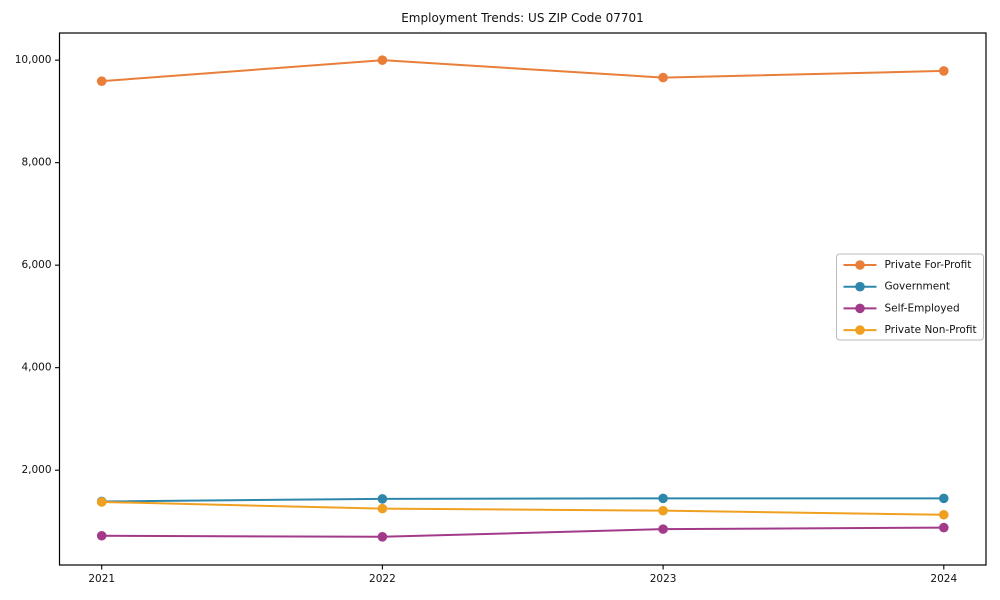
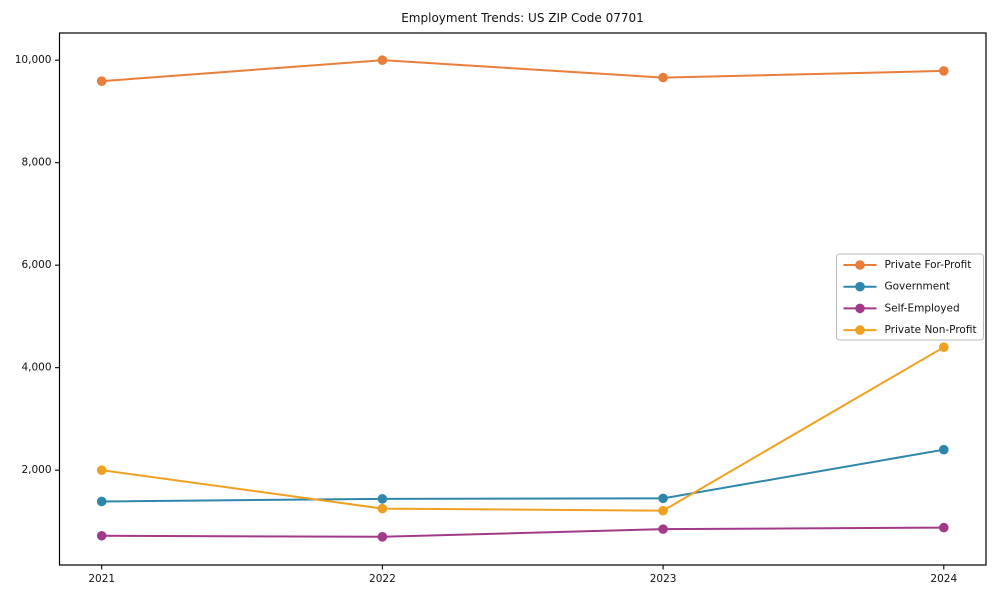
Private Non-Profit/2021: 1400 -> 2000
Government/2024: 1400 -> 2400
Private Non-Profit/2024: 1100 -> 4400
